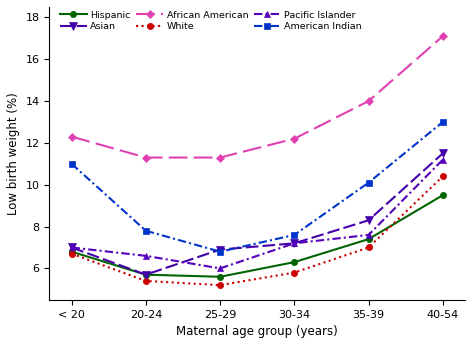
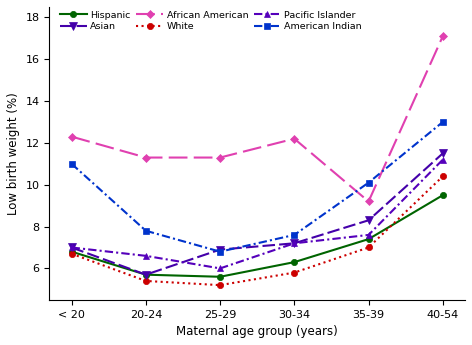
African American/35-39: 14.0 -> 9.2
